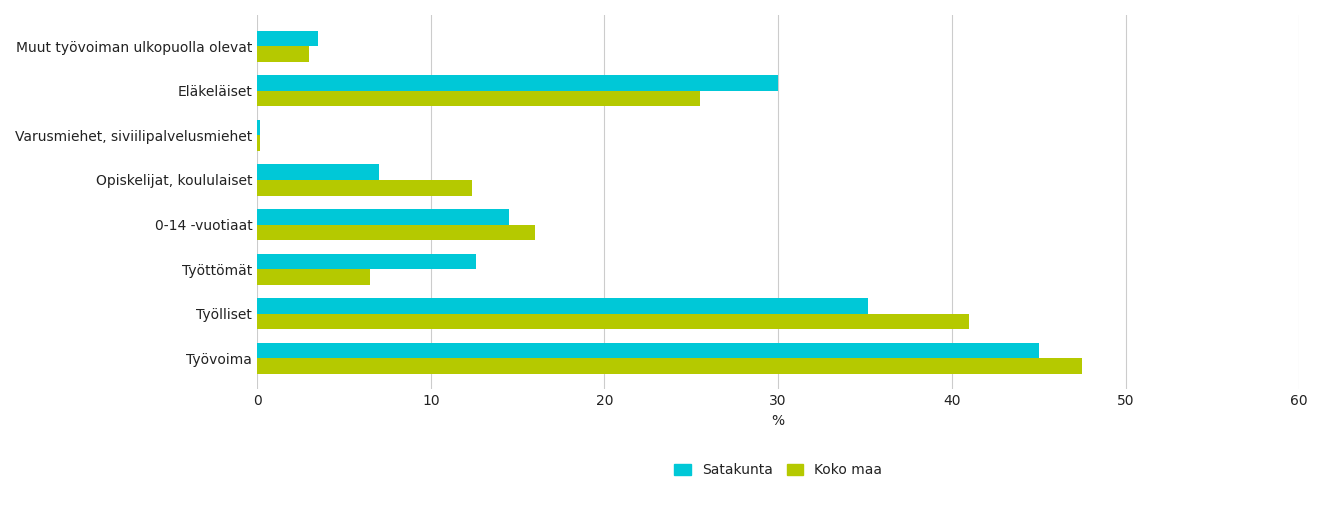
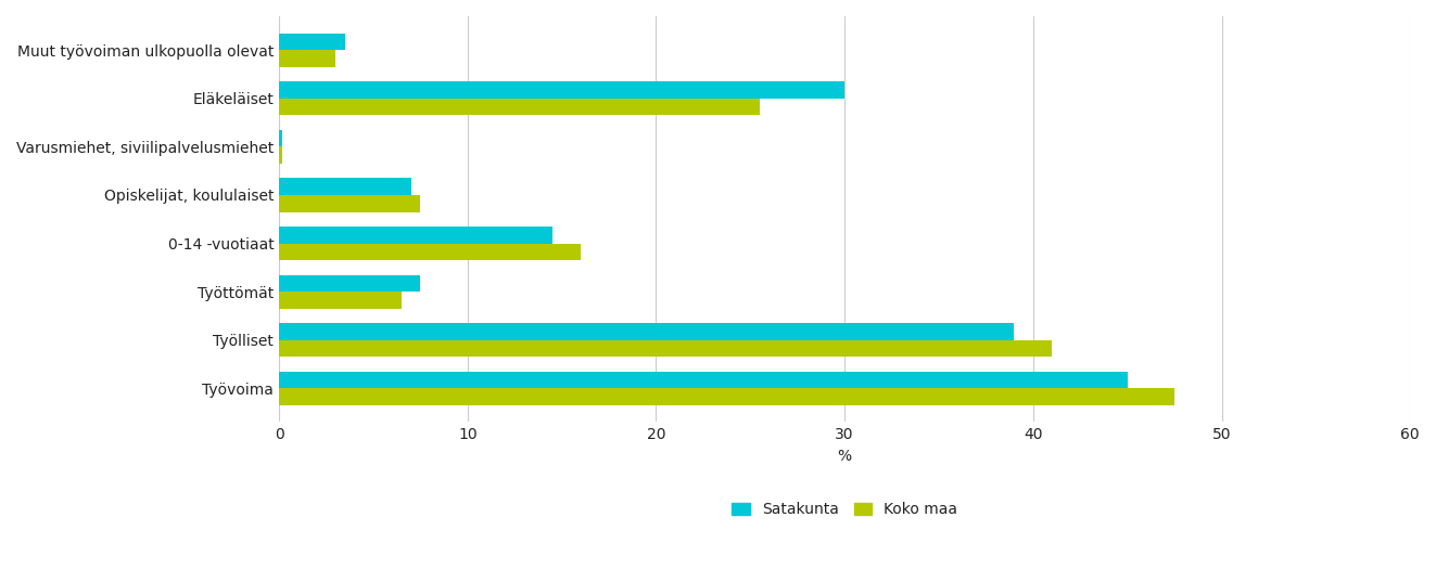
Koko maa/Opiskelijat, koululaiset: 12.4 -> 7.5
Satakunta/Työttömät: 12.6 -> 7.5
Satakunta/Työlliset: 35.2 -> 39.0
